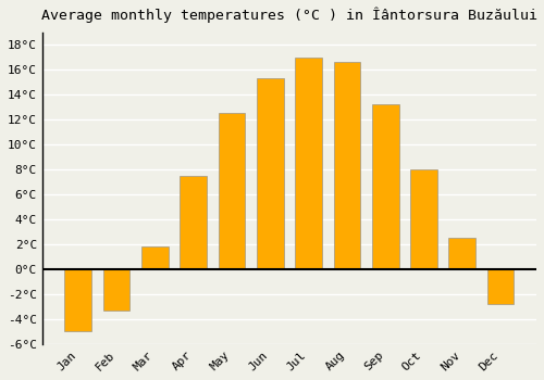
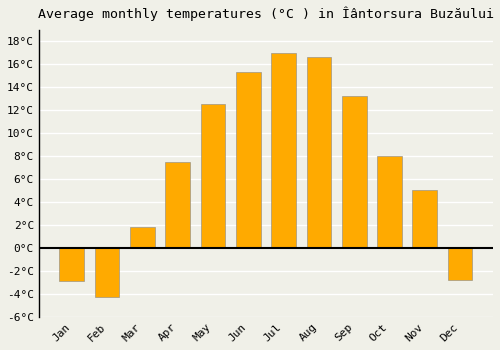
Jan: -5.0°C -> -2.9°C
Feb: -3.3°C -> -4.3°C
Nov: 2.5°C -> 5.0°C
